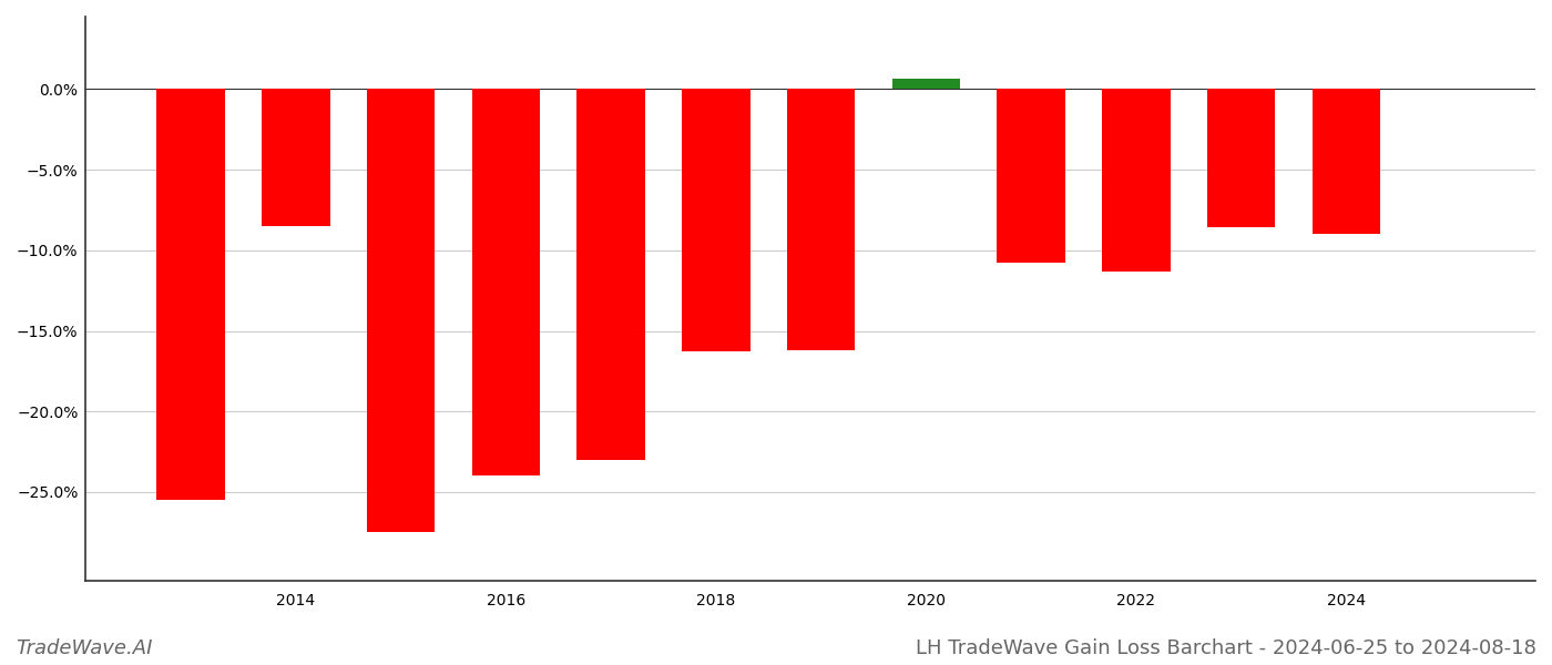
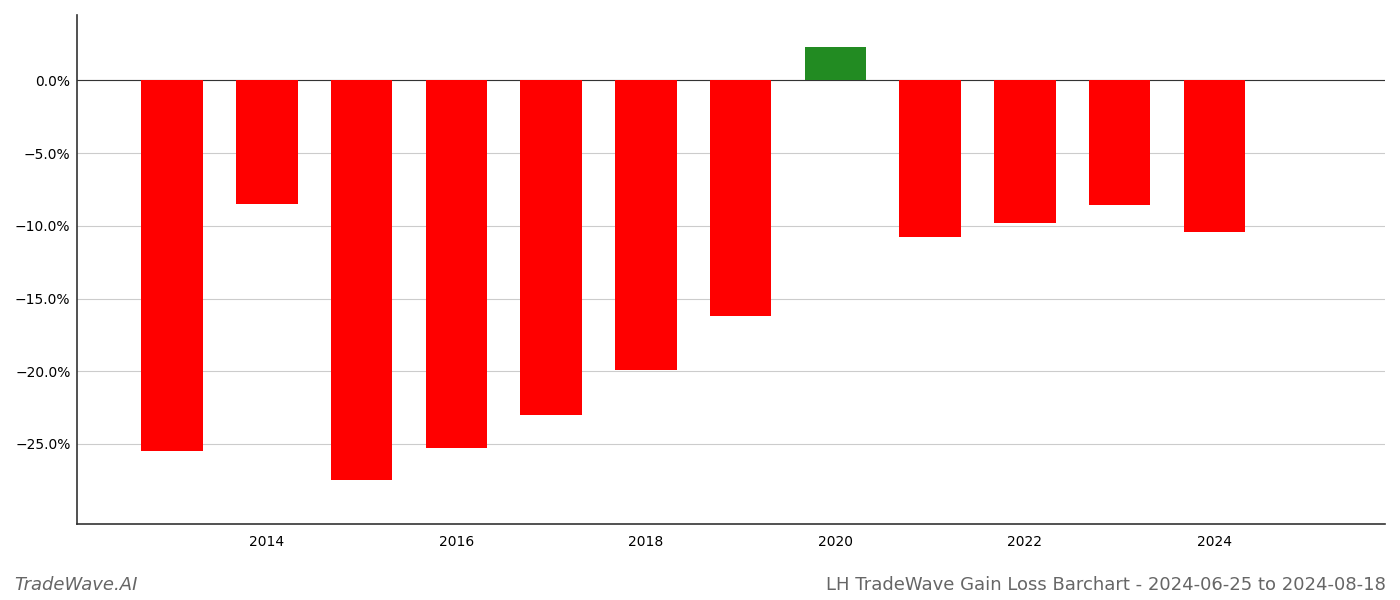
2016: -24.0% -> -25.3%
2018: -16.3% -> -19.9%
2020: 0.7% -> 2.3%
2022: -11.3% -> -9.8%
2024: -9.0% -> -10.4%
